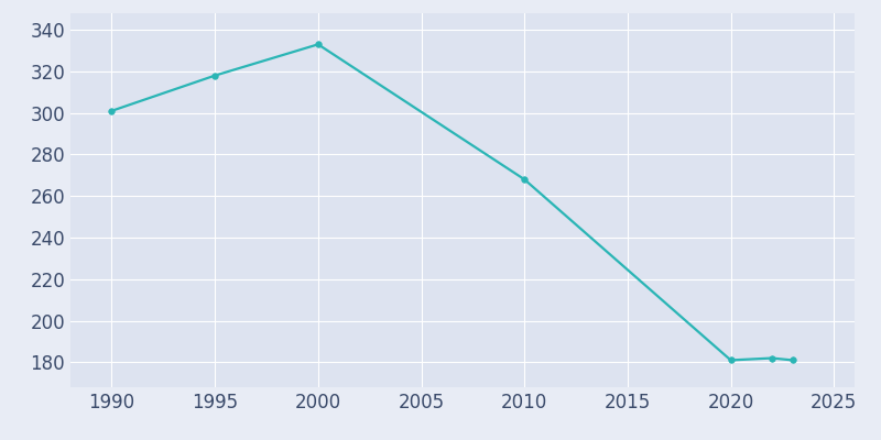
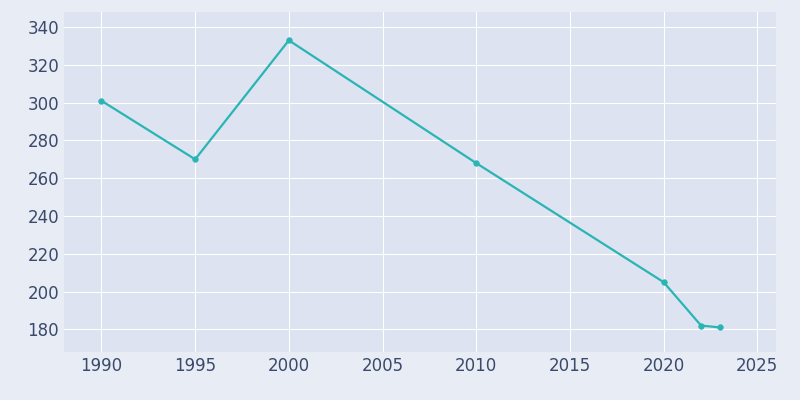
1995: 318 -> 270
2020: 181 -> 205
